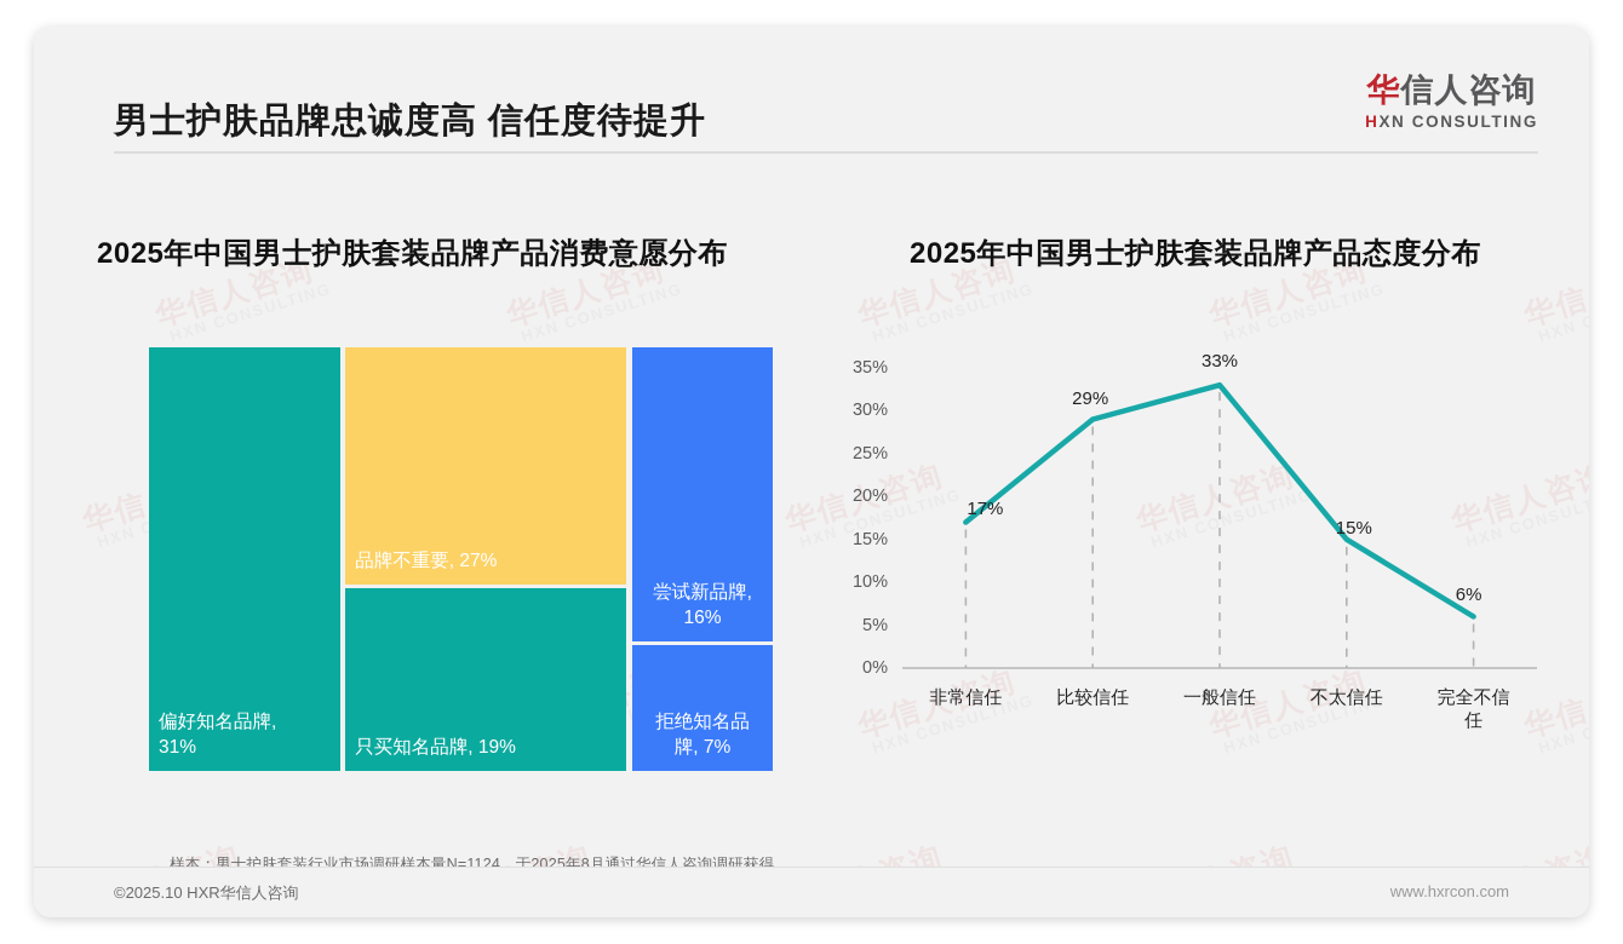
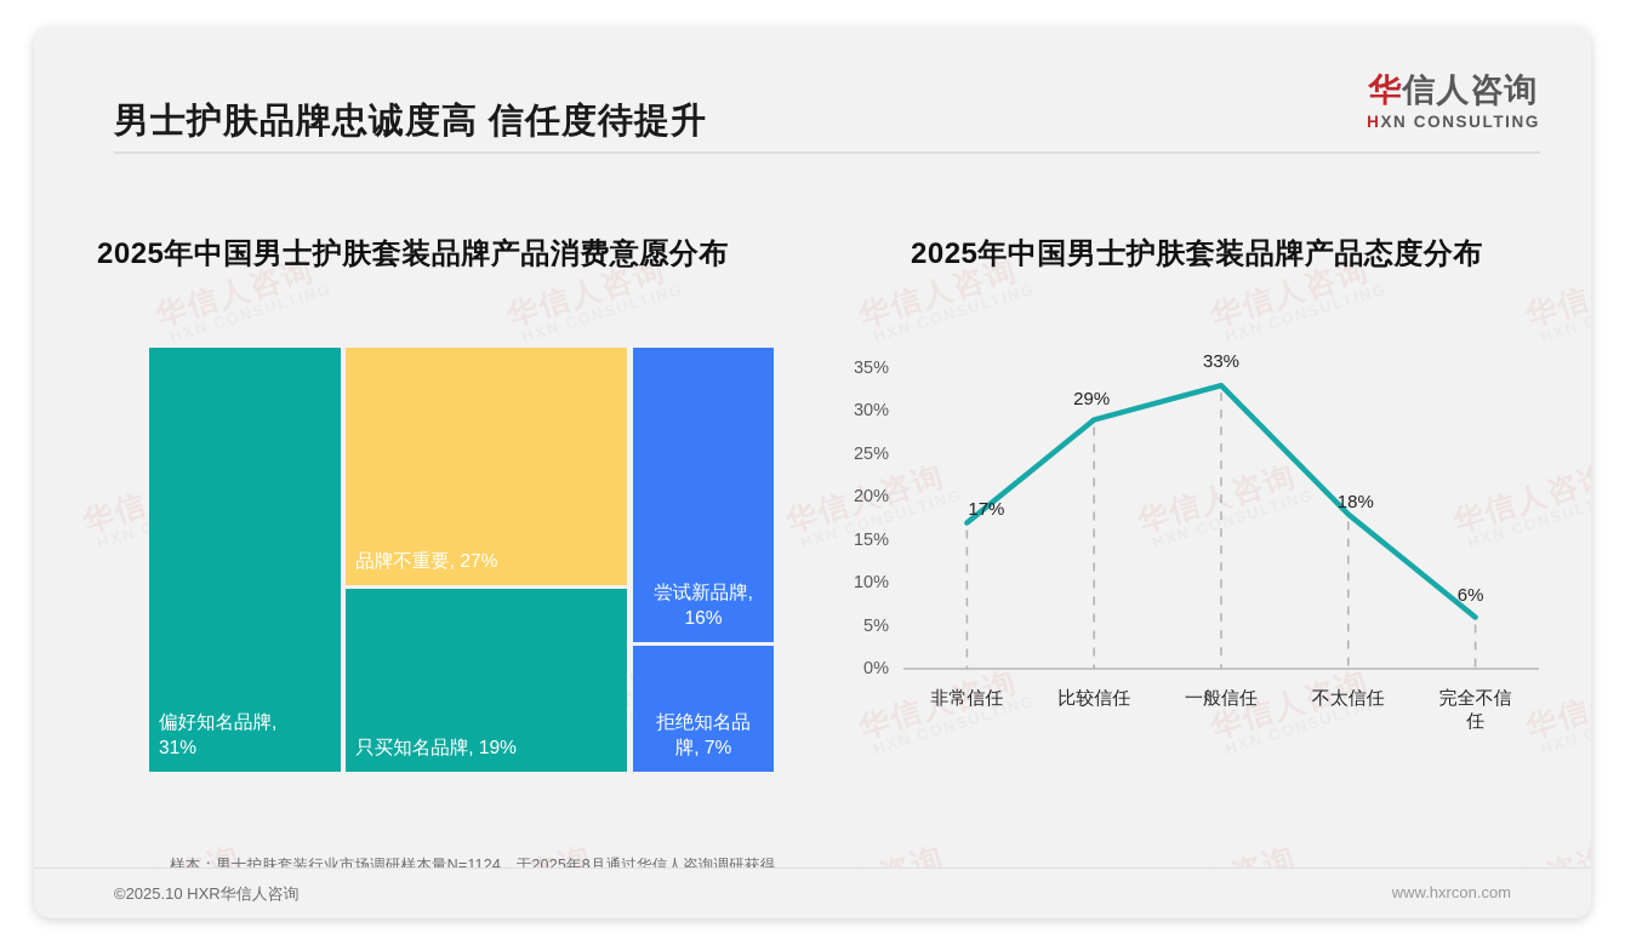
2025年中国男士护肤套装品牌产品态度分布/不太信任: 15% -> 18%
